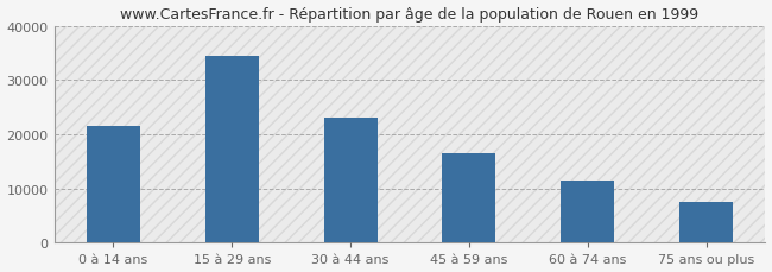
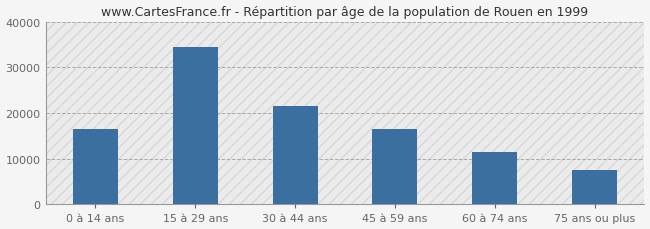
0 à 14 ans: 21500 -> 16500
30 à 44 ans: 23000 -> 21500
